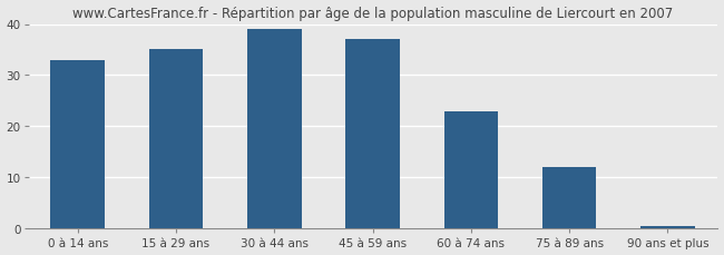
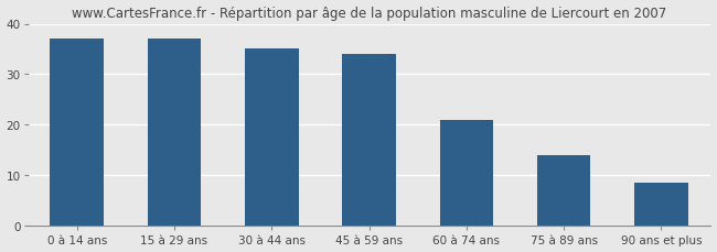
0 à 14 ans: 33.0 -> 37.0
15 à 29 ans: 35.0 -> 37.0
30 à 44 ans: 39.0 -> 35.0
45 à 59 ans: 37.0 -> 34.0
60 à 74 ans: 23.0 -> 21.0
75 à 89 ans: 12.0 -> 14.0
90 ans et plus: 0.5 -> 8.5
